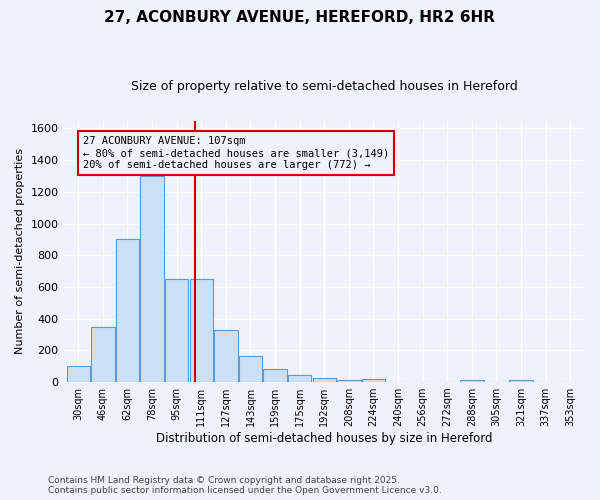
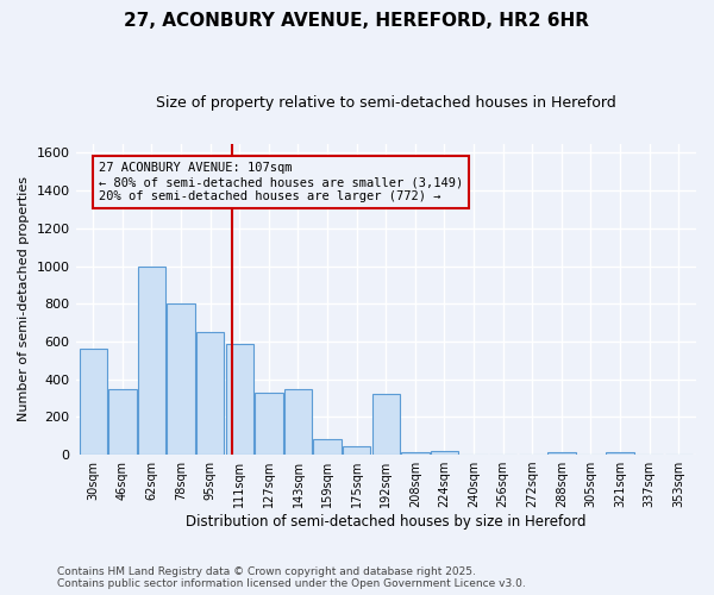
30sqm: 100 -> 560
62sqm: 900 -> 1000
78sqm: 1300 -> 800
111sqm: 650 -> 590
143sqm: 160 -> 350
192sqm: 20 -> 320
